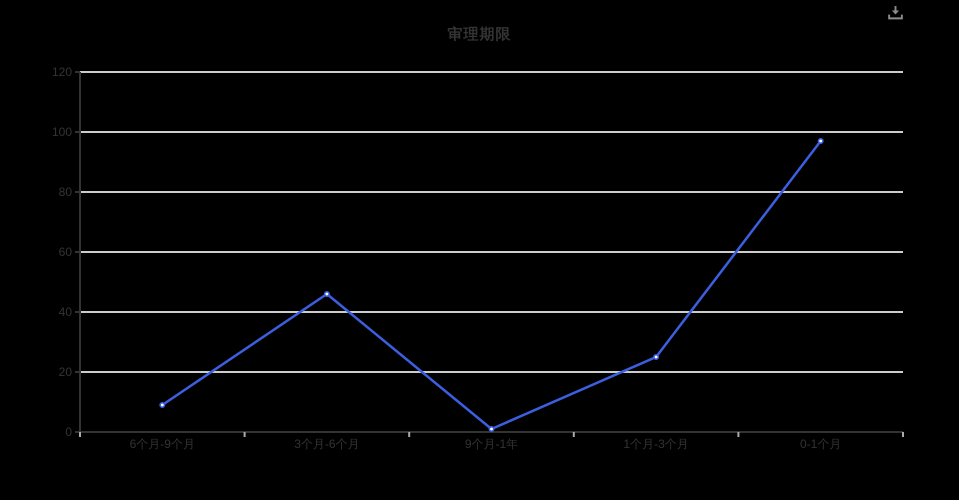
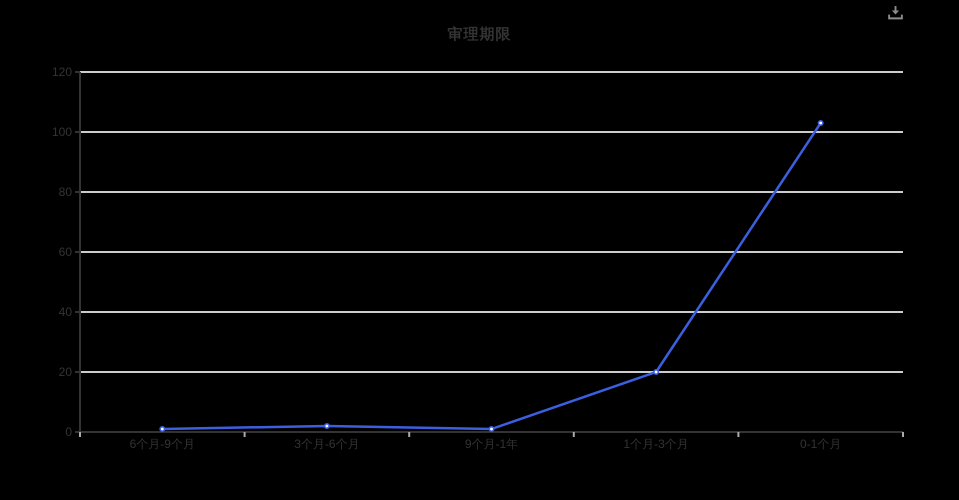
6个月-9个月: 9 -> 1
3个月-6个月: 46 -> 2
1个月-3个月: 25 -> 20
0-1个月: 97 -> 103
